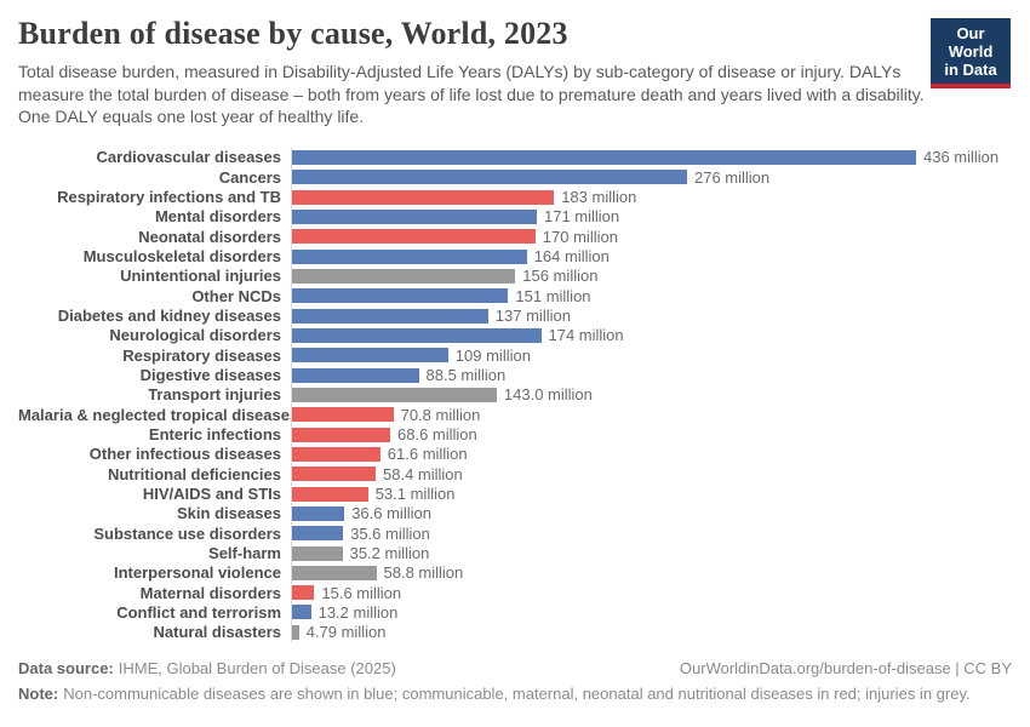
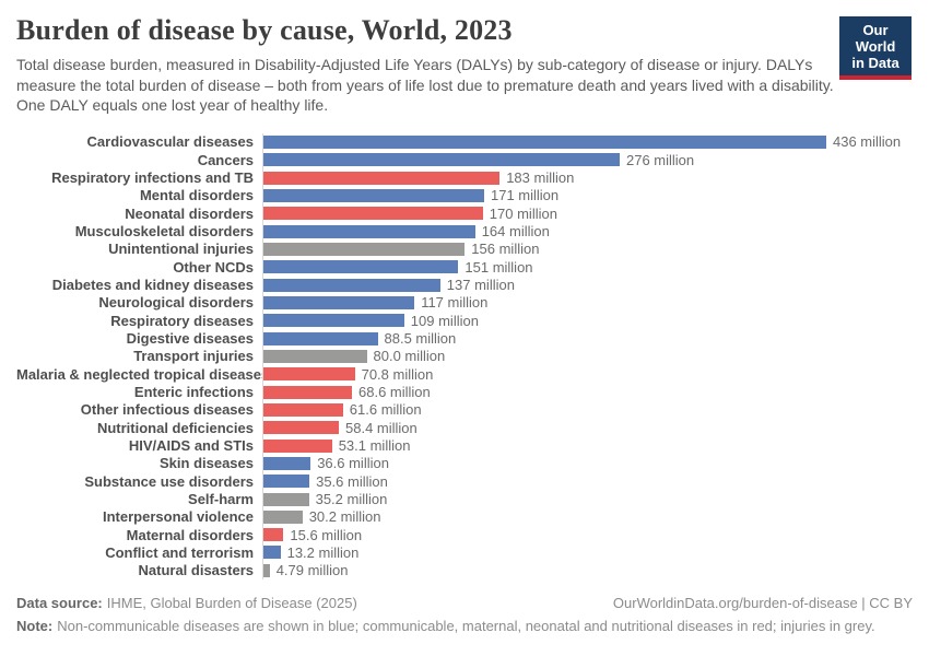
Neurological disorders: 174 -> 117
Transport injuries: 143.0 -> 80.0
Interpersonal violence: 58.8 -> 30.2
